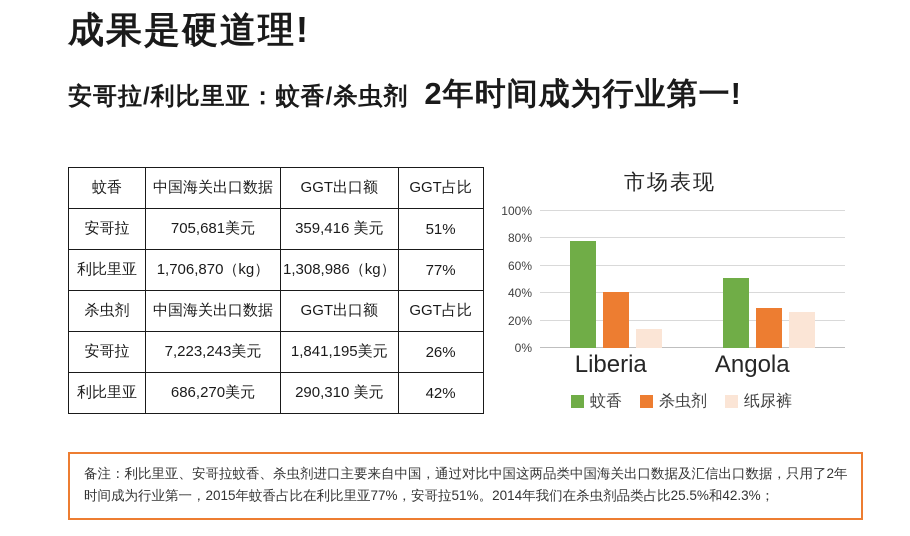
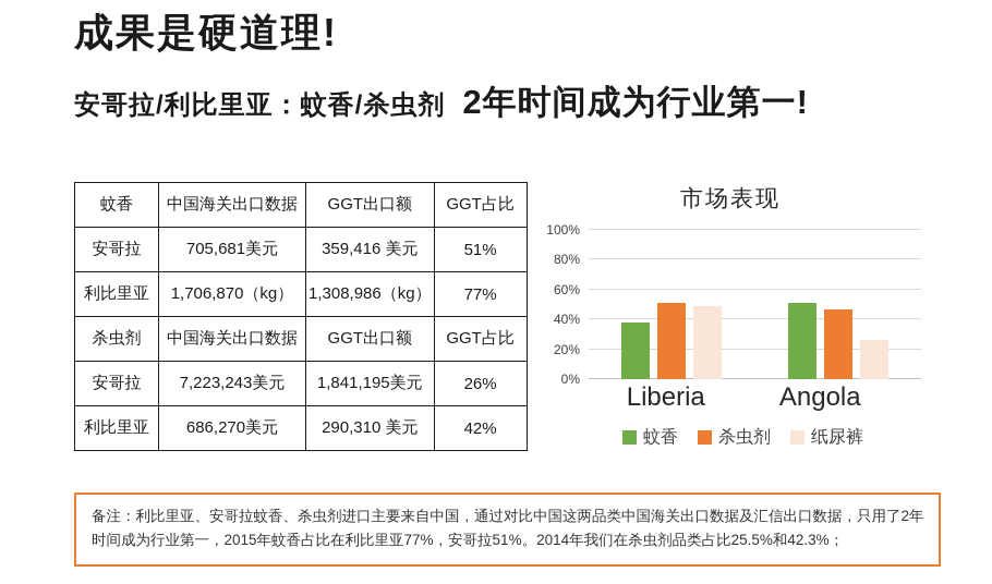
蚊香/Liberia: 78% -> 38%
杀虫剂/Liberia: 41% -> 51%
纸尿裤/Liberia: 14% -> 49%
杀虫剂/Angola: 29% -> 47%
